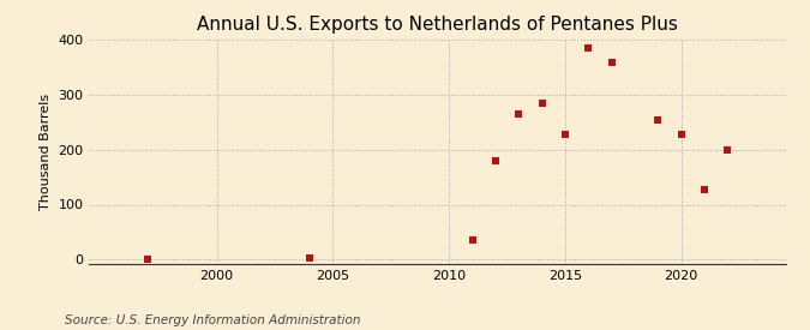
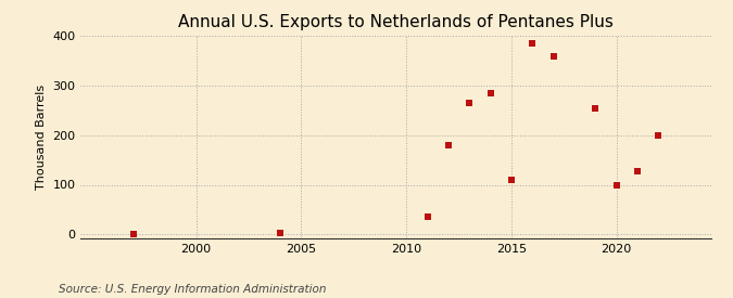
2015: 228 -> 110
2020: 228 -> 100
